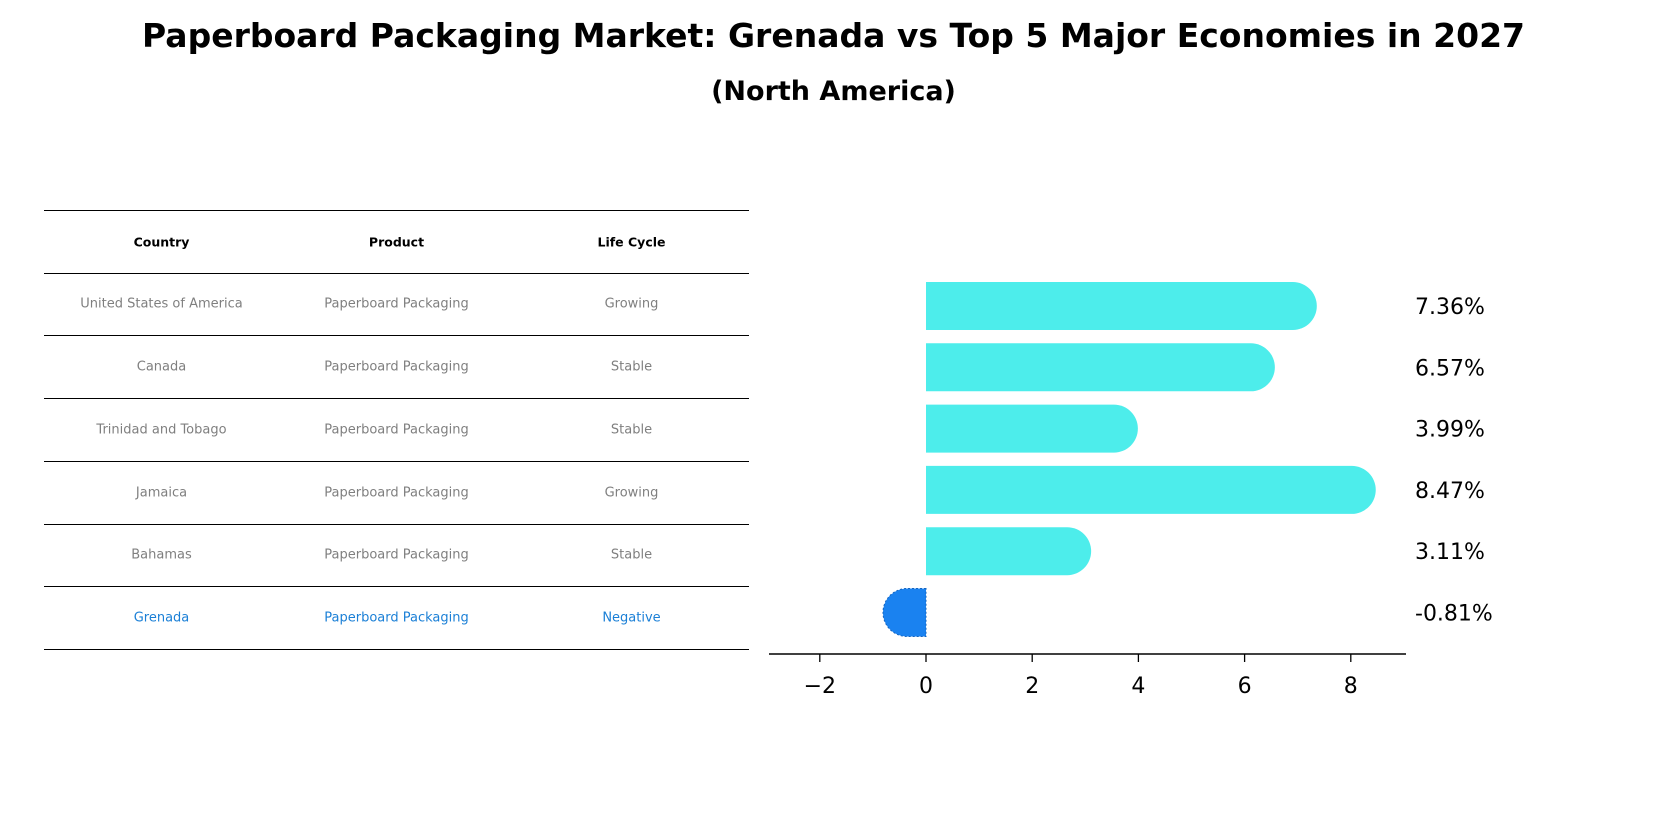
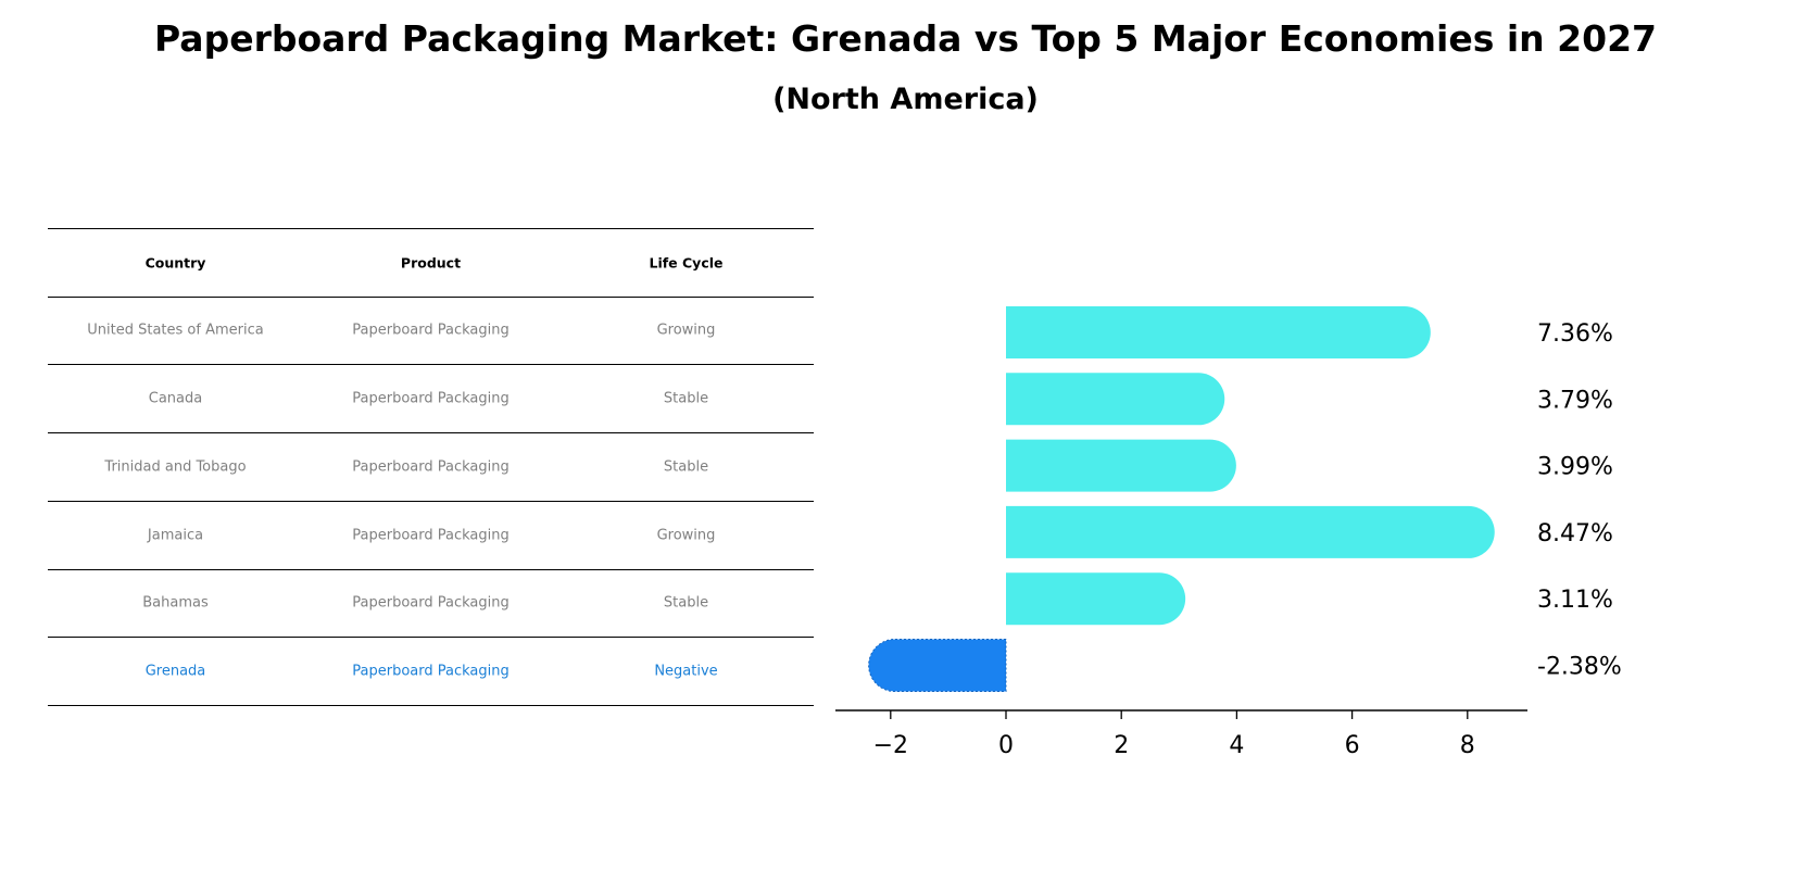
Canada: 6.57% -> 3.79%
Grenada: -0.81% -> -2.38%
